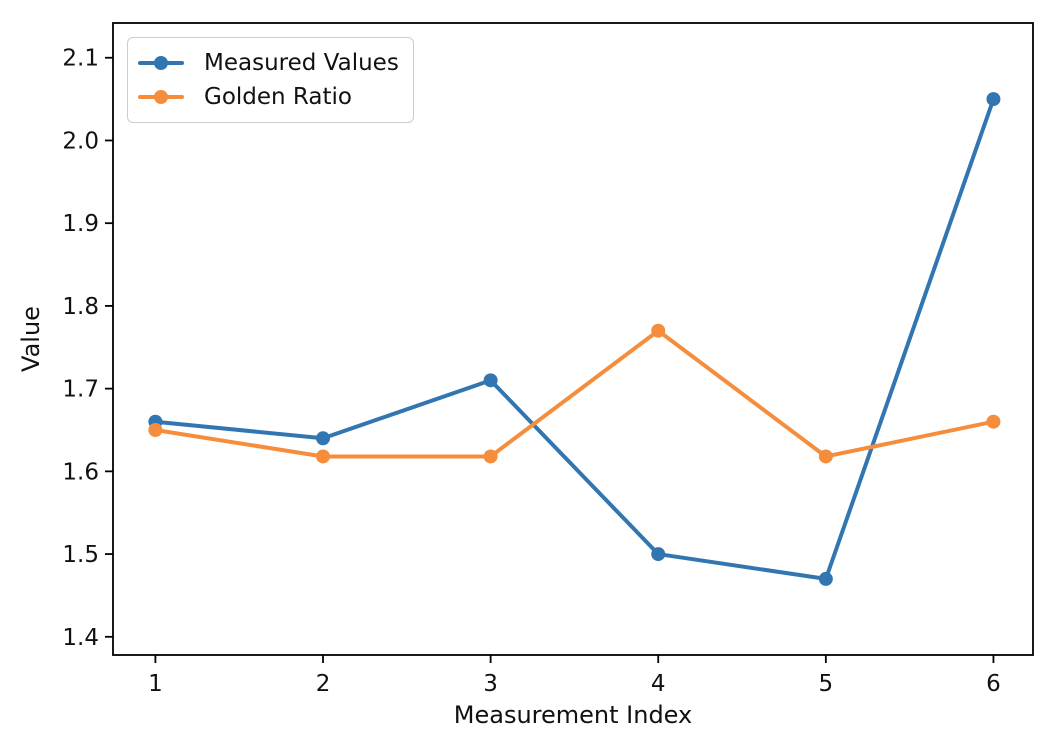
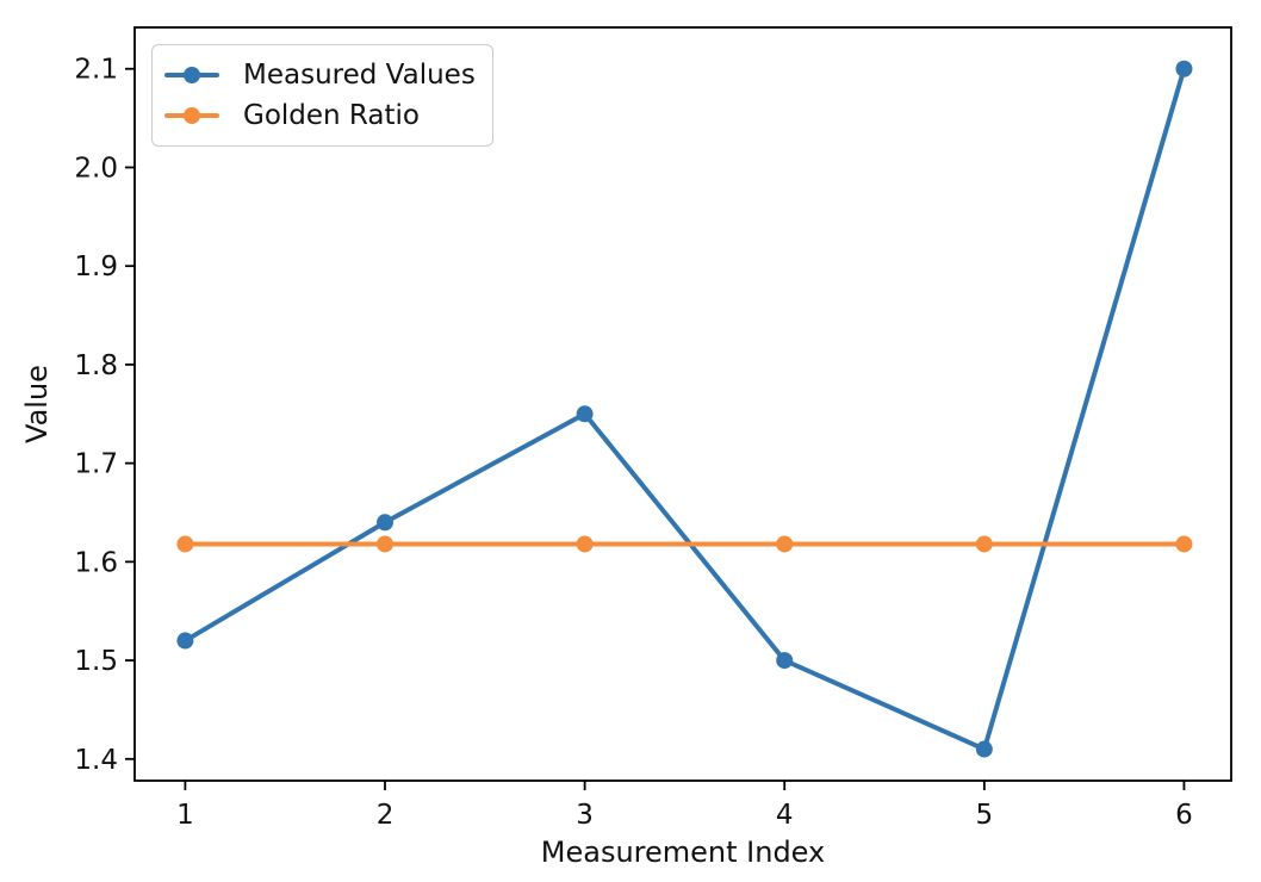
Measured Values/1: 1.66 -> 1.52
Golden Ratio/1: 1.65 -> 1.62
Measured Values/3: 1.71 -> 1.75
Golden Ratio/4: 1.77 -> 1.62
Measured Values/5: 1.47 -> 1.41
Measured Values/6: 2.05 -> 2.10
Golden Ratio/6: 1.66 -> 1.62
